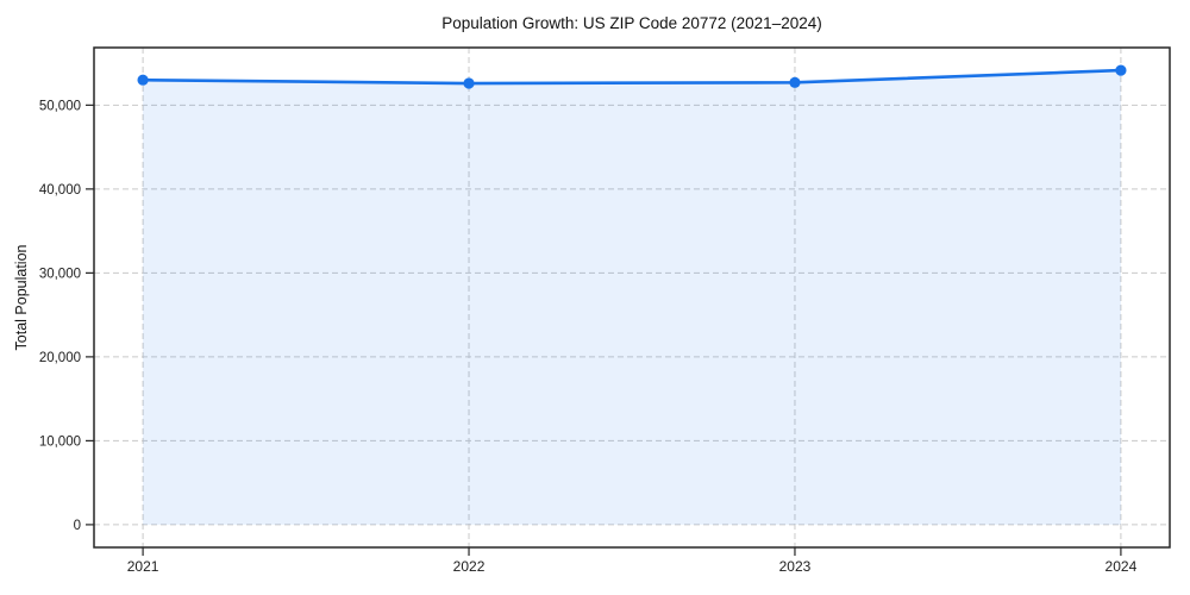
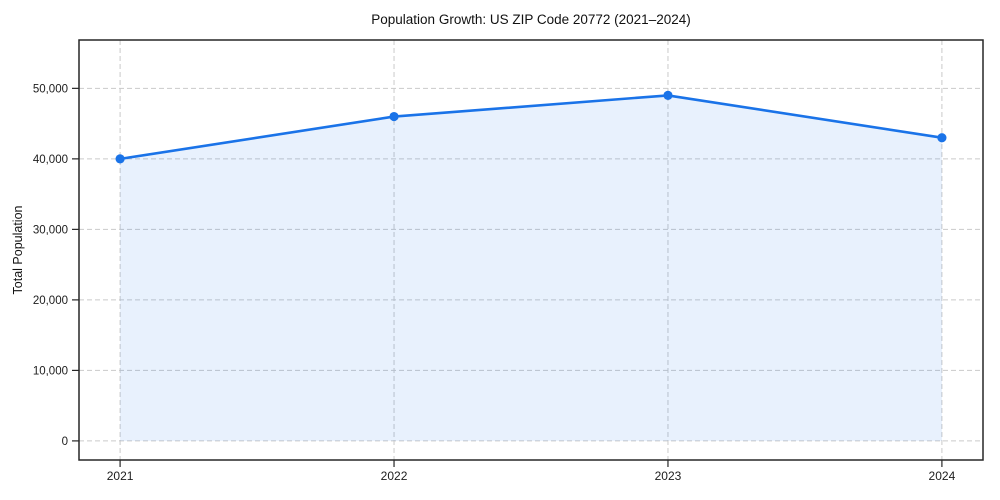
2021: 53000 -> 40000
2022: 53000 -> 46000
2023: 53000 -> 49000
2024: 54000 -> 43000
